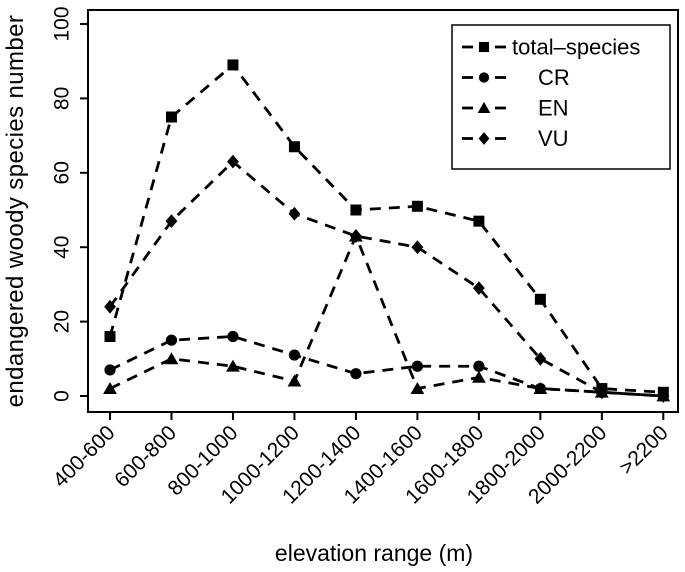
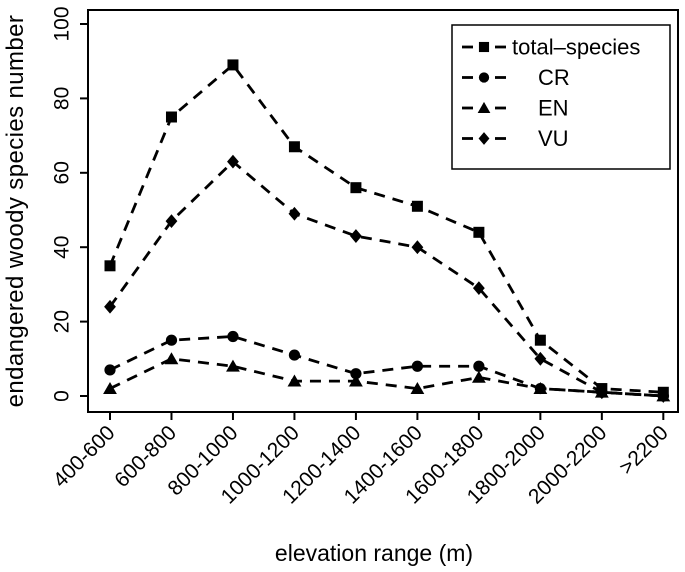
total–species/400-600: 16 -> 35
total–species/1200-1400: 50 -> 56
EN/1200-1400: 43 -> 4
total–species/1600-1800: 47 -> 44
total–species/1800-2000: 26 -> 15
